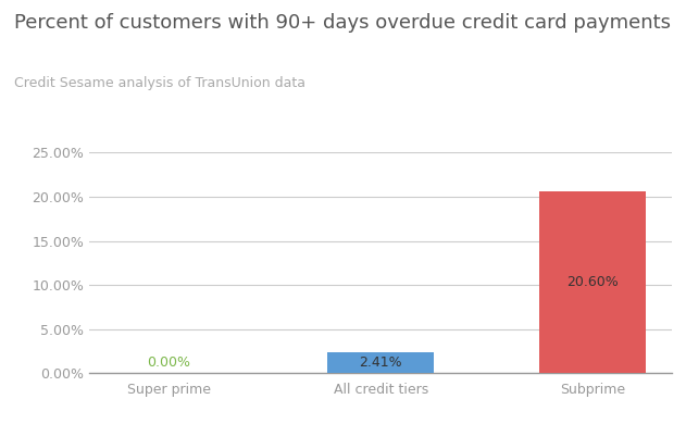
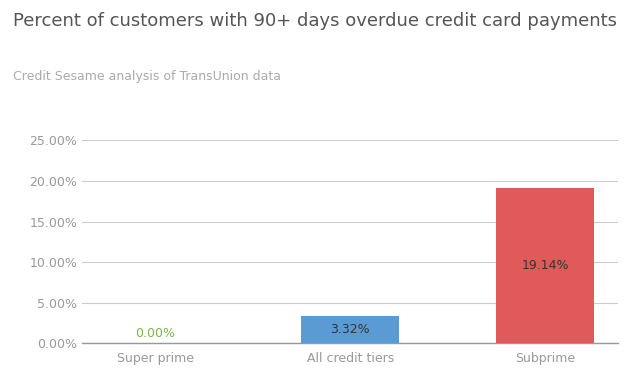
All credit tiers: 2.41% -> 3.32%
Subprime: 20.60% -> 19.14%
